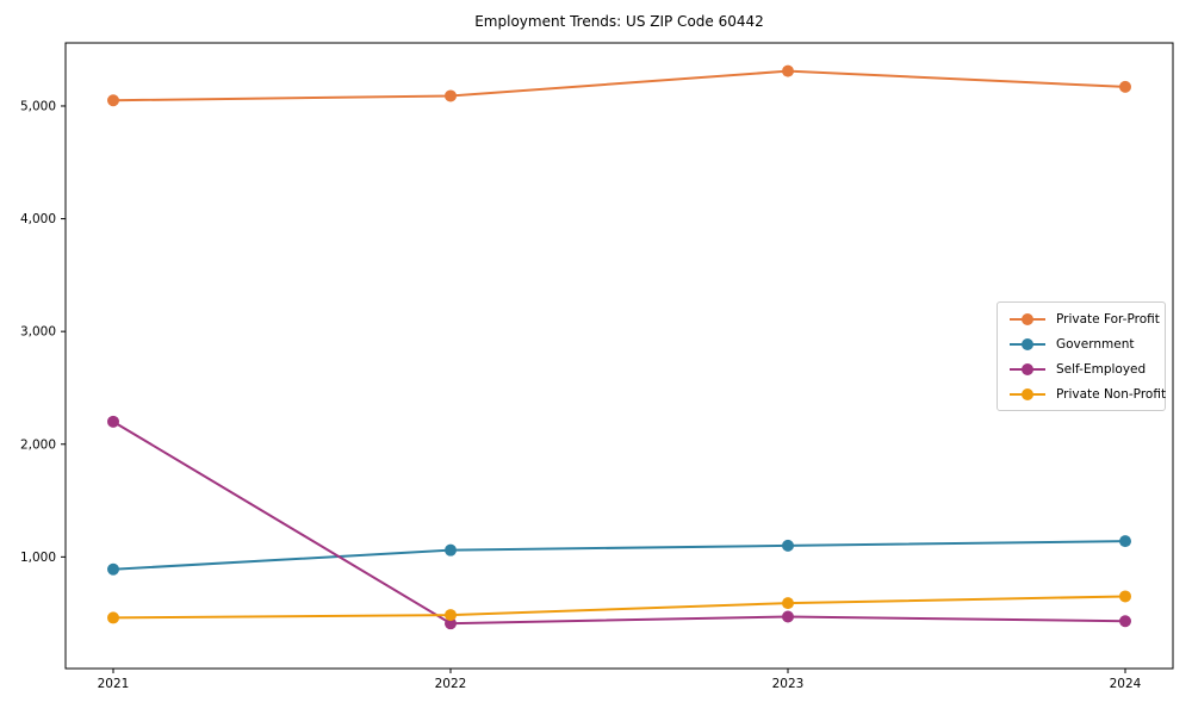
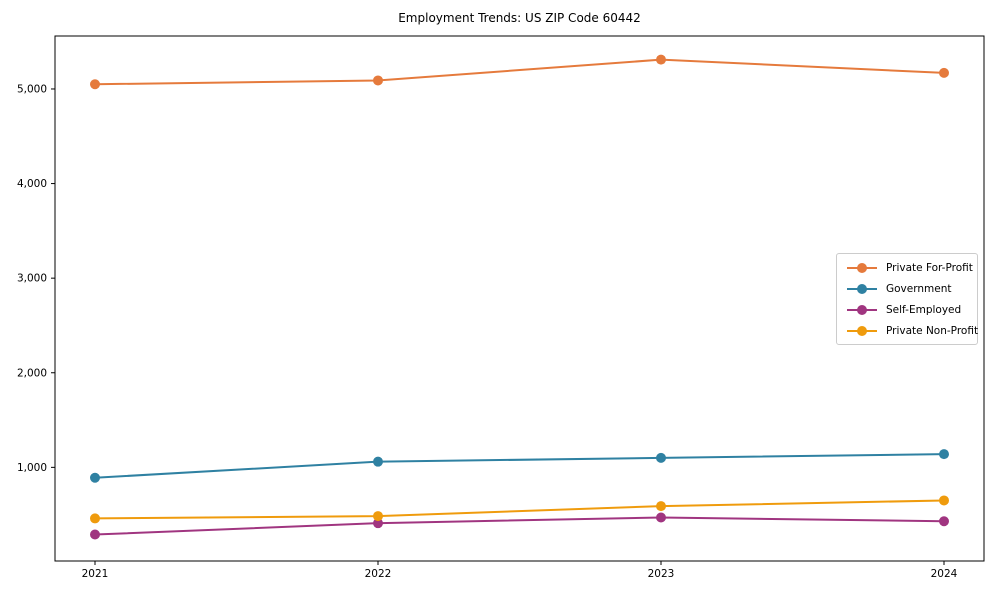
Self-Employed/2021: 2200 -> 300
